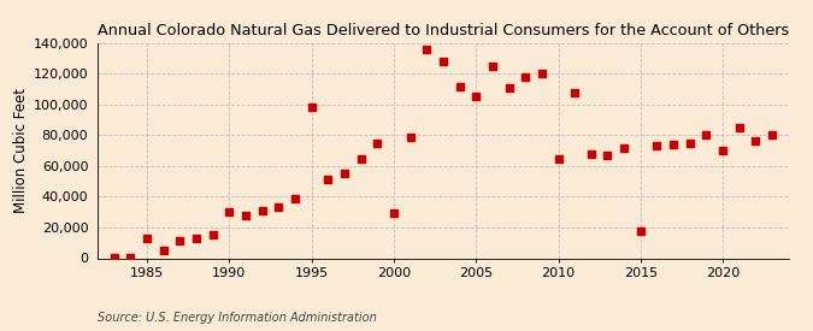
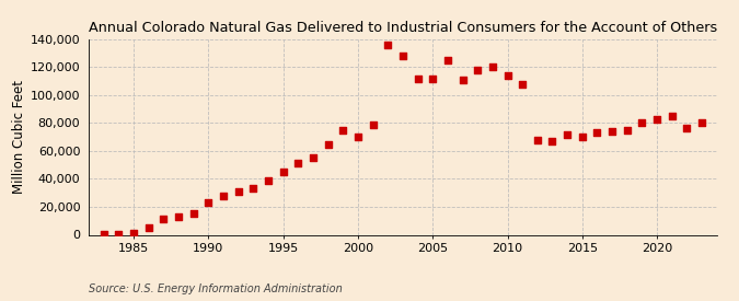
1985: 13,000 -> 1,000
1990: 30,000 -> 23,000
1995: 98,000 -> 45,000
2000: 29,000 -> 70,000
2005: 105,000 -> 112,000
2010: 65,000 -> 114,000
2015: 18,000 -> 70,000
2020: 70,000 -> 83,000
